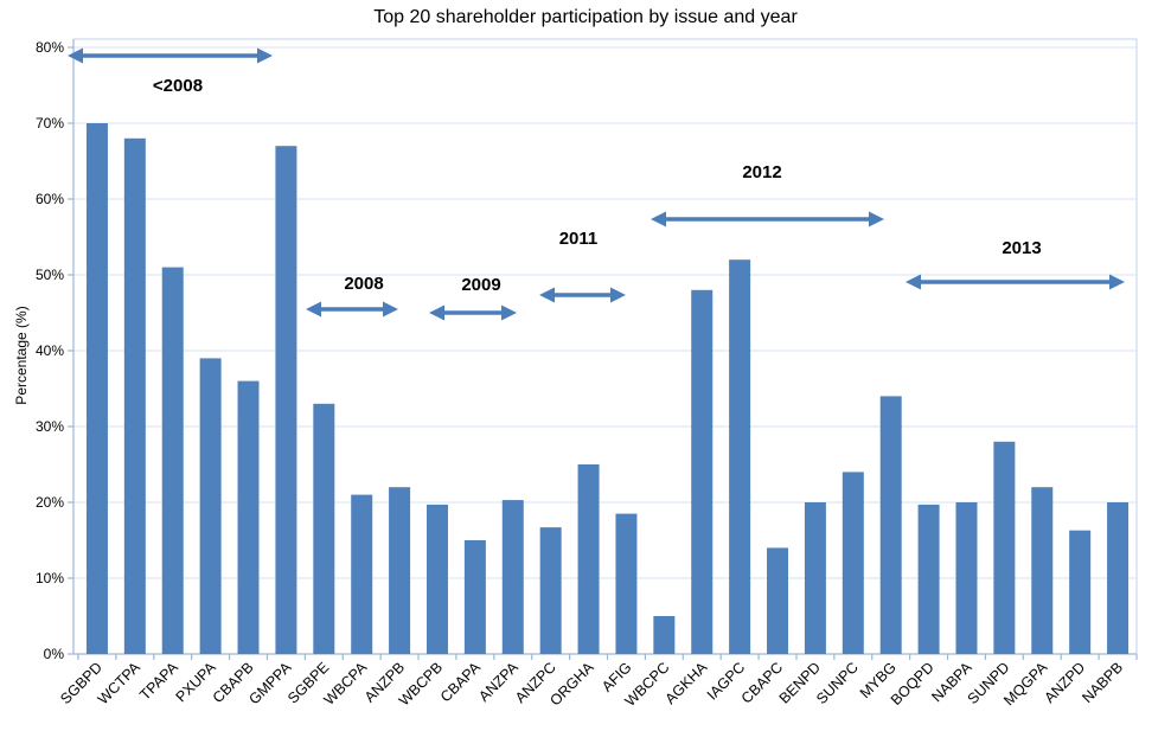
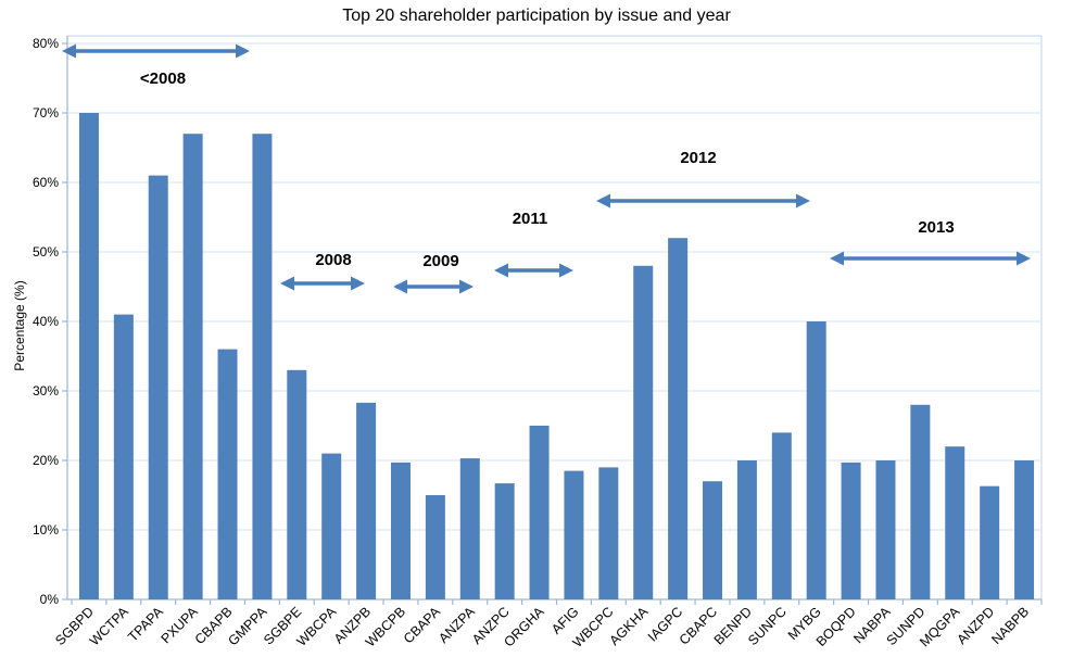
WCTPA: 68% -> 41%
TPAPA: 51% -> 61%
PXUPA: 39% -> 67%
ANZPB: 22% -> 28%
WBCPC: 5% -> 19%
CBAPC: 14% -> 17%
MYBG: 34% -> 40%
